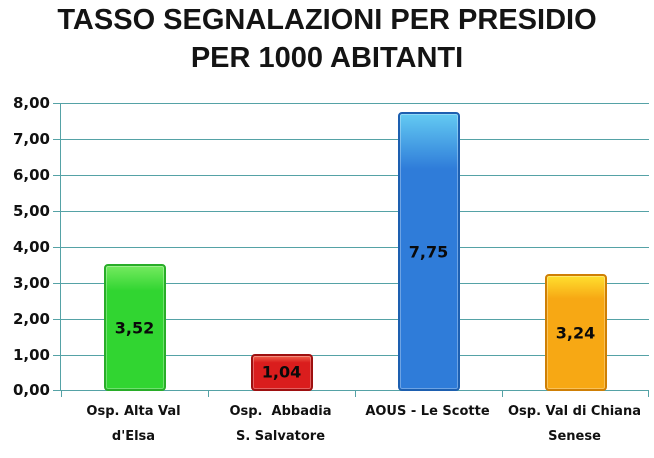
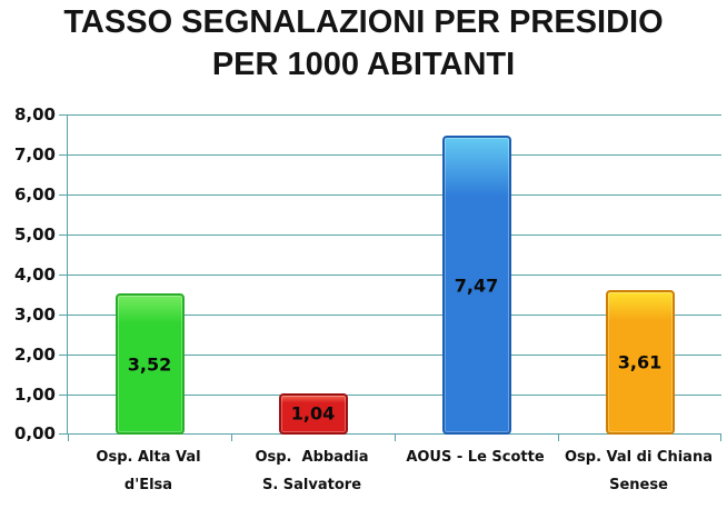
AOUS - Le Scotte: 7,75 -> 7,47
Osp. Val di Chiana Senese: 3,24 -> 3,61
